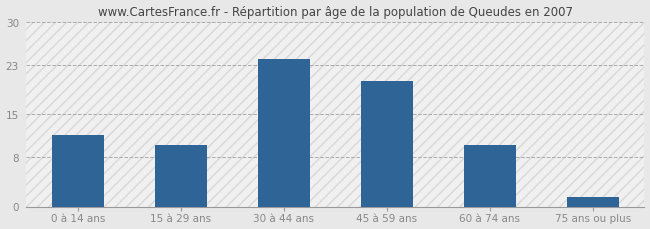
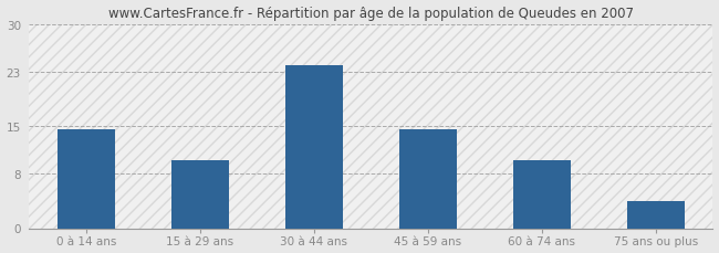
0 à 14 ans: 11.6 -> 14.5
45 à 59 ans: 20.4 -> 14.5
75 ans ou plus: 1.6 -> 4.0
